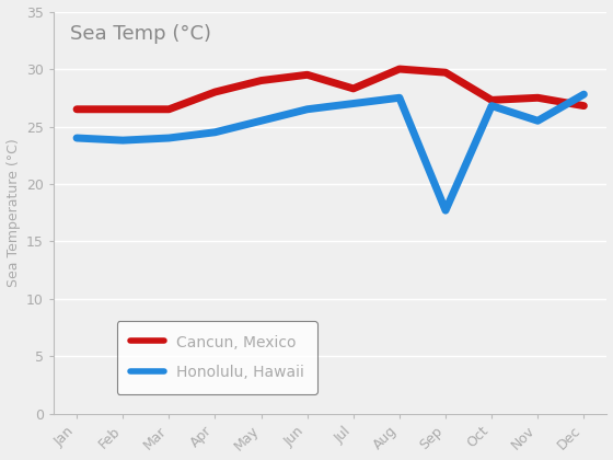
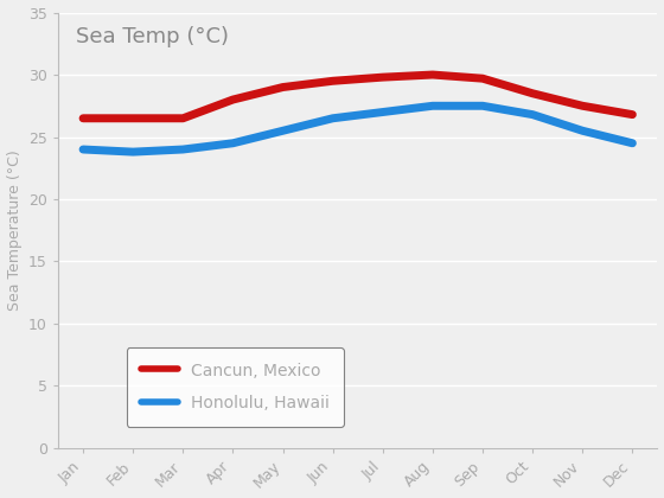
Cancun, Mexico/Jul: 28.3 -> 29.8
Honolulu, Hawaii/Sep: 17.7 -> 27.5
Cancun, Mexico/Oct: 27.3 -> 28.5
Honolulu, Hawaii/Dec: 27.8 -> 24.5
